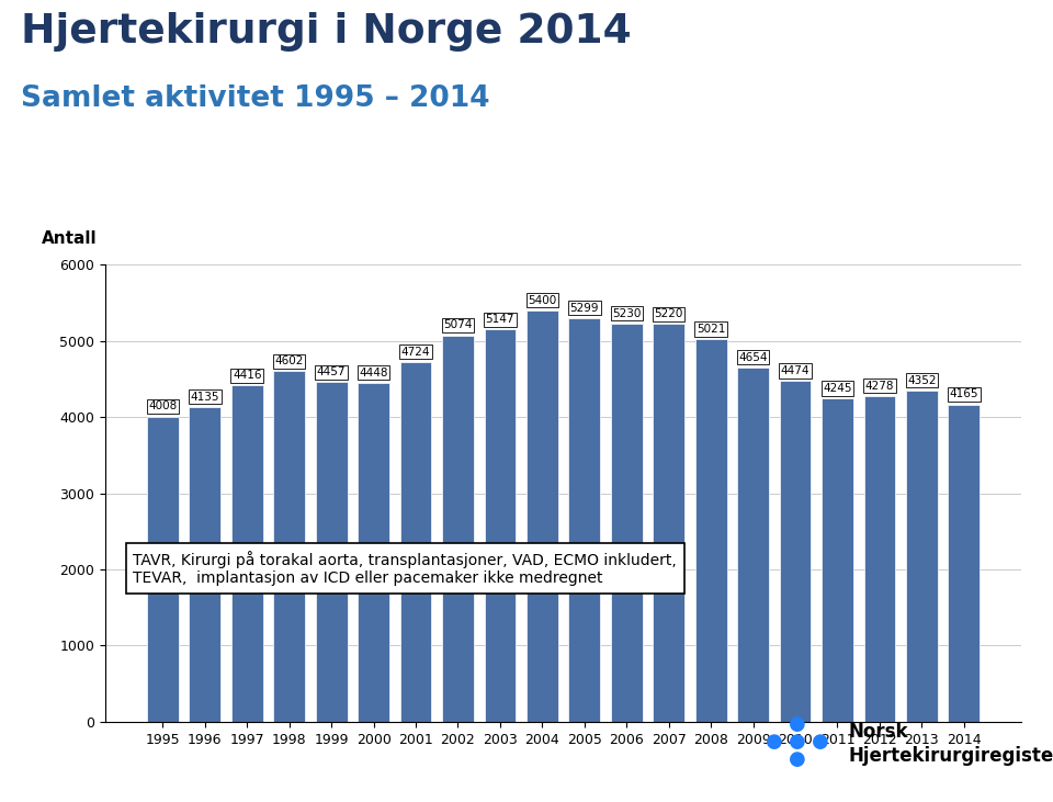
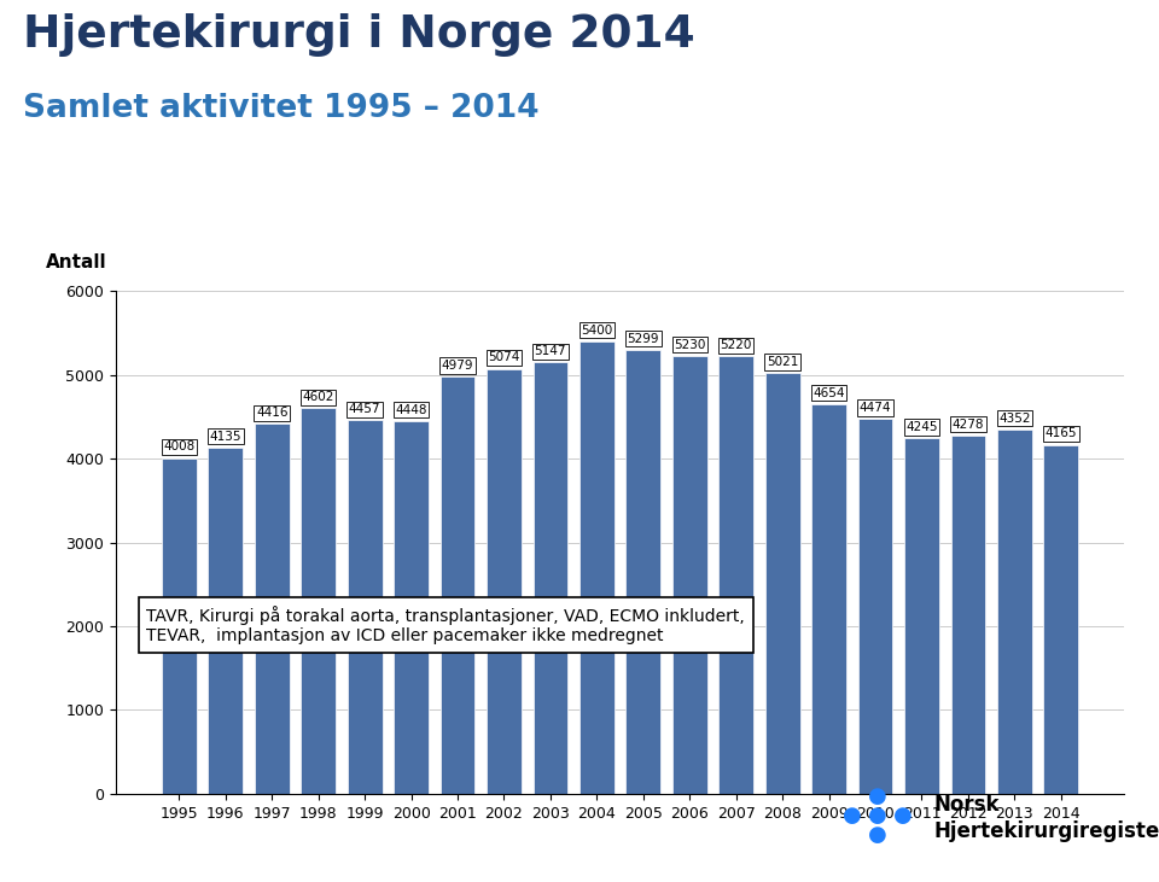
2001: 4724 -> 4979
